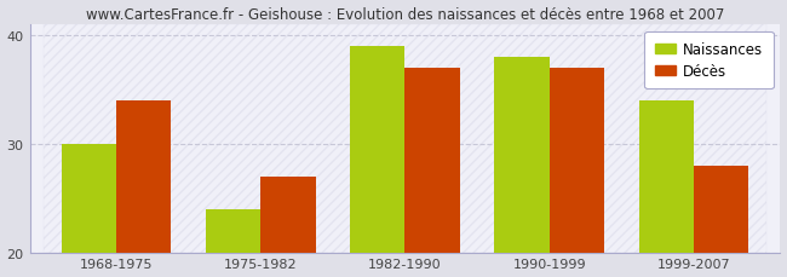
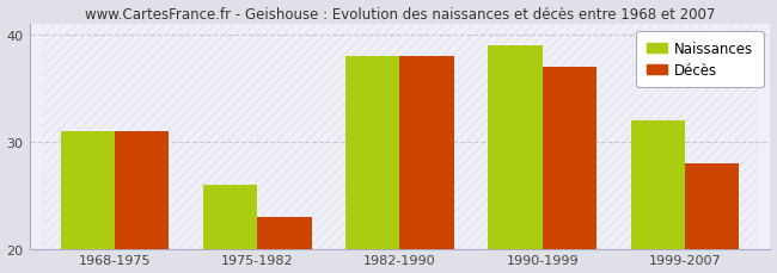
Naissances/1968-1975: 30 -> 31
Décès/1968-1975: 34 -> 31
Naissances/1975-1982: 24 -> 26
Décès/1975-1982: 27 -> 23
Naissances/1982-1990: 39 -> 38
Décès/1982-1990: 37 -> 38
Naissances/1990-1999: 38 -> 39
Naissances/1999-2007: 34 -> 32
